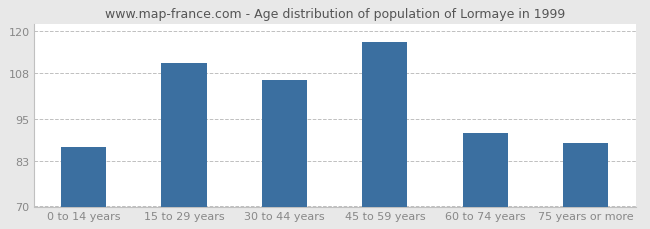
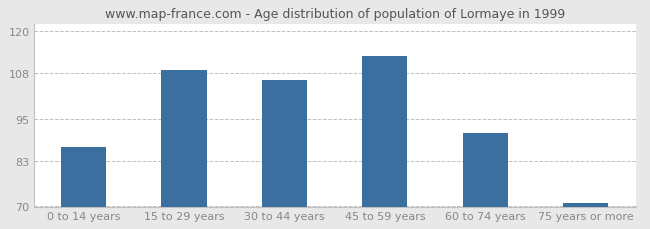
15 to 29 years: 111 -> 109
45 to 59 years: 117 -> 113
75 years or more: 88 -> 71
